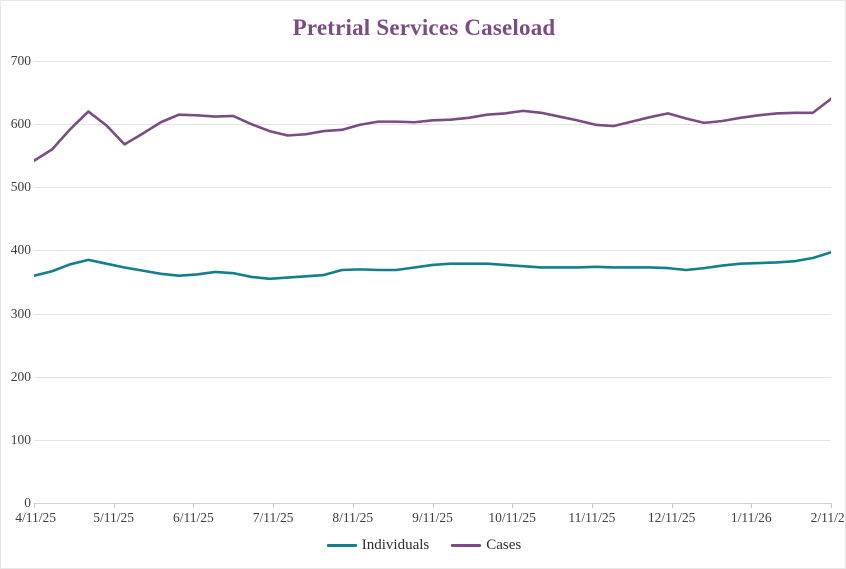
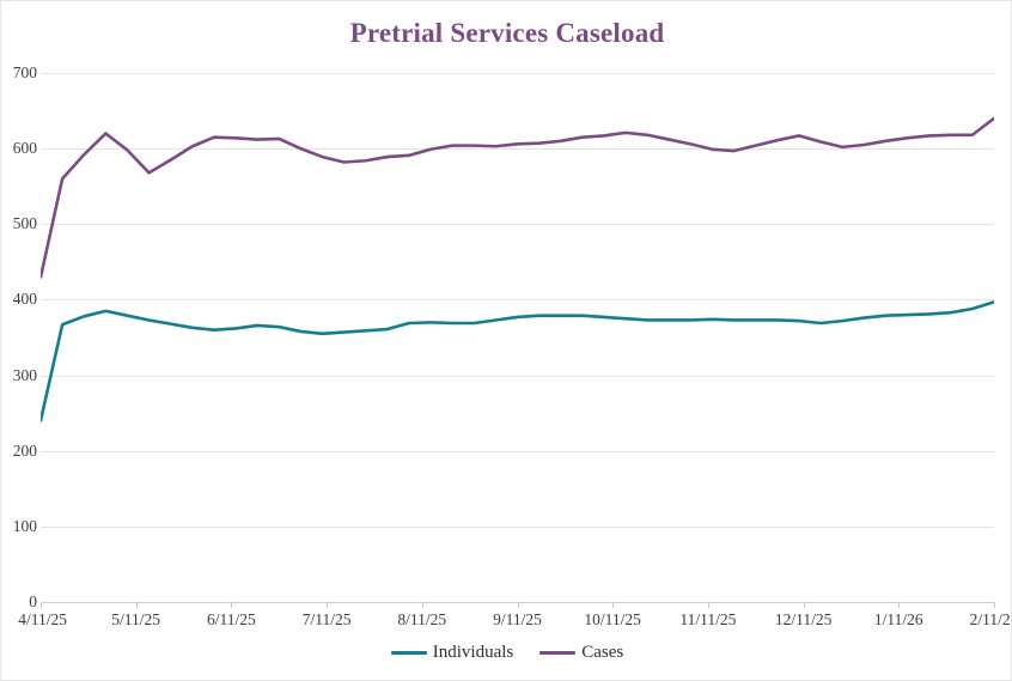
Individuals/4/11/25: 360 -> 240
Cases/4/11/25: 540 -> 430
